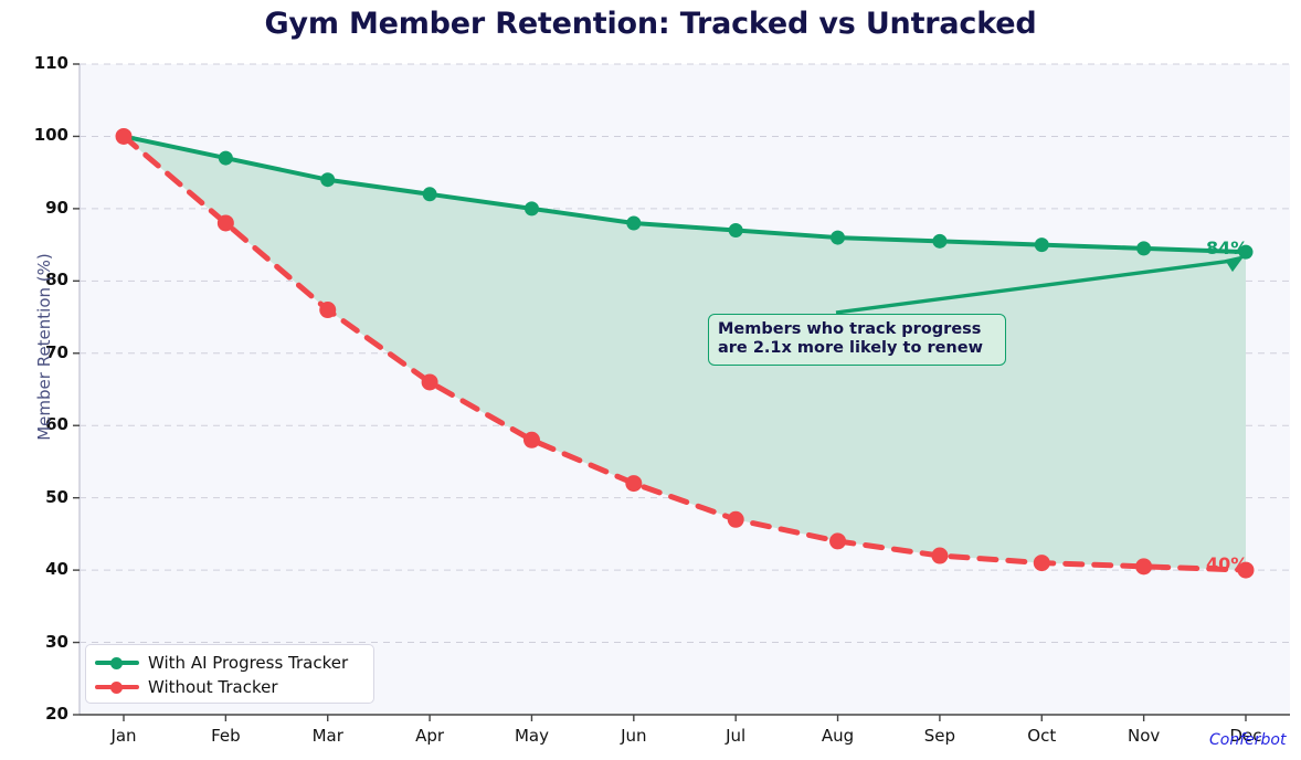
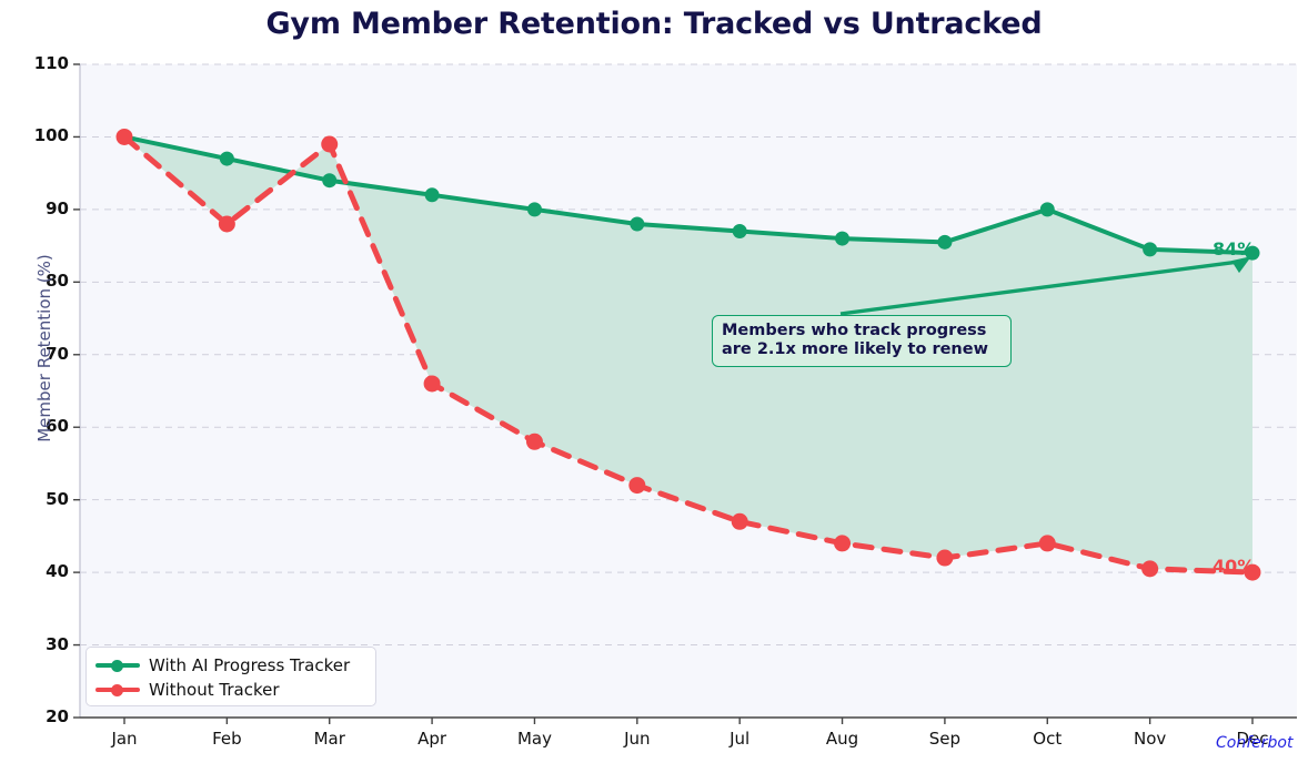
Without Tracker/Mar: 76 -> 99
With AI Progress Tracker/Oct: 85 -> 90
Without Tracker/Oct: 41 -> 44
